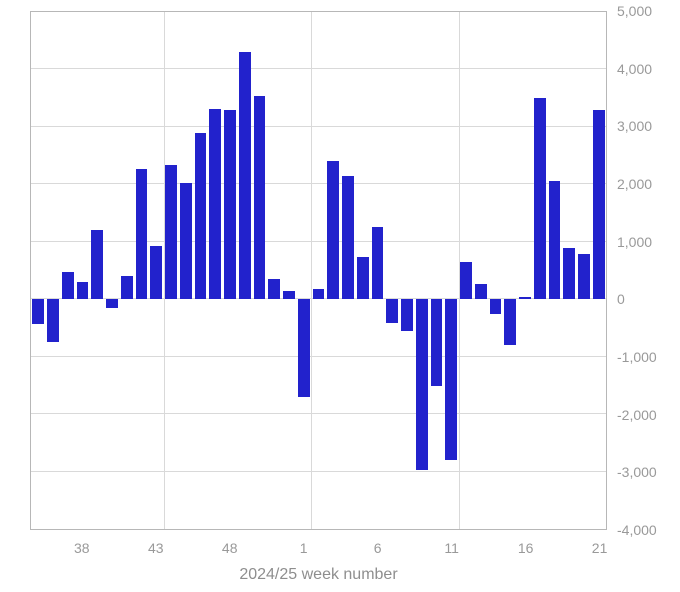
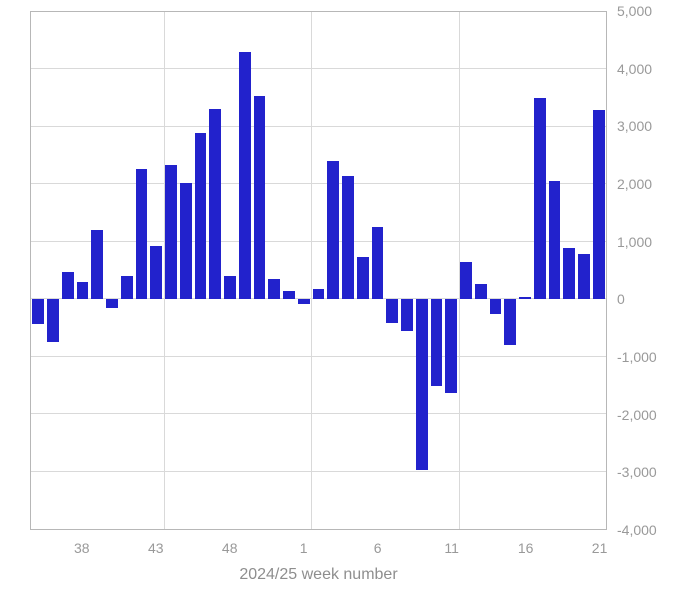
48: 3300 -> 400
1: -1700 -> -100
11: -2800 -> -1600
